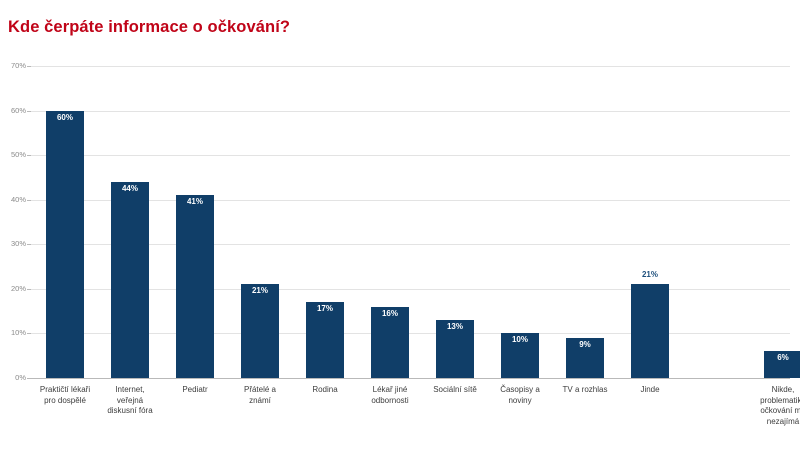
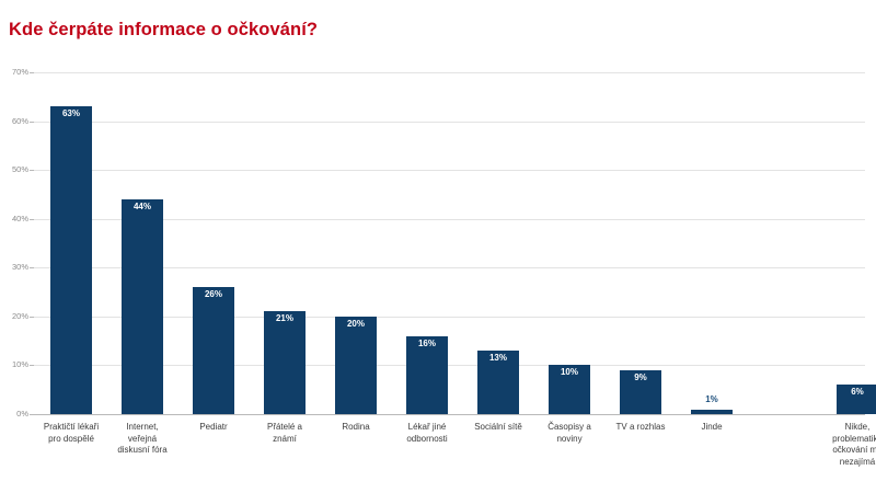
Praktičtí lékaři pro dospělé: 60% -> 63%
Pediatr: 41% -> 26%
Rodina: 17% -> 20%
Jinde: 21% -> 1%
